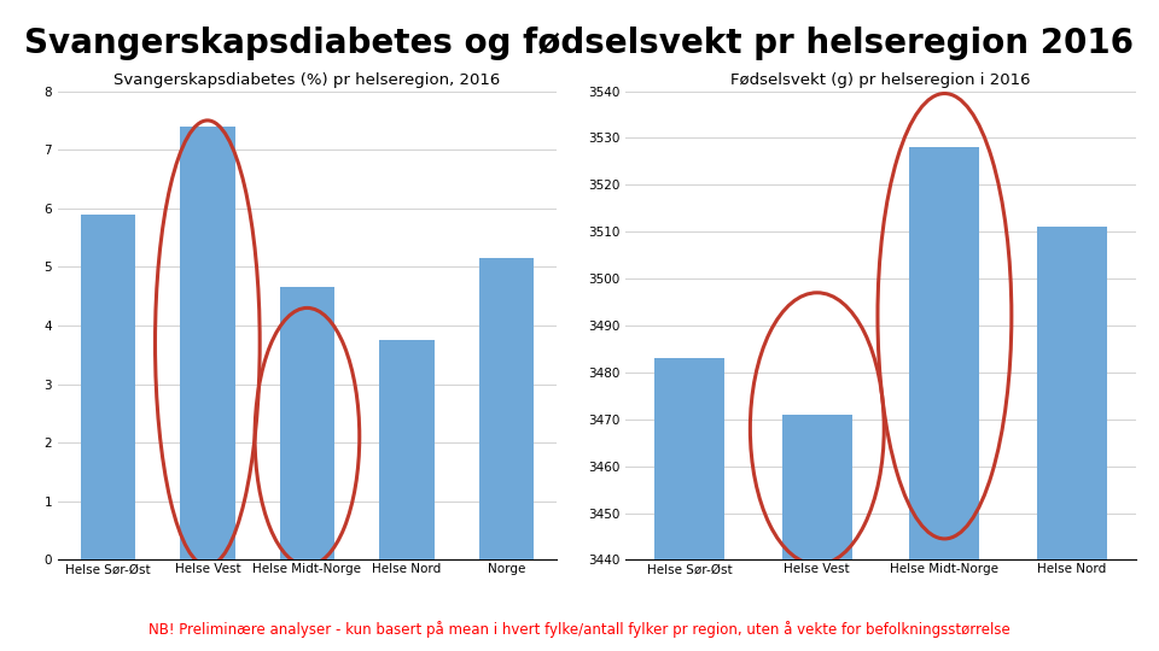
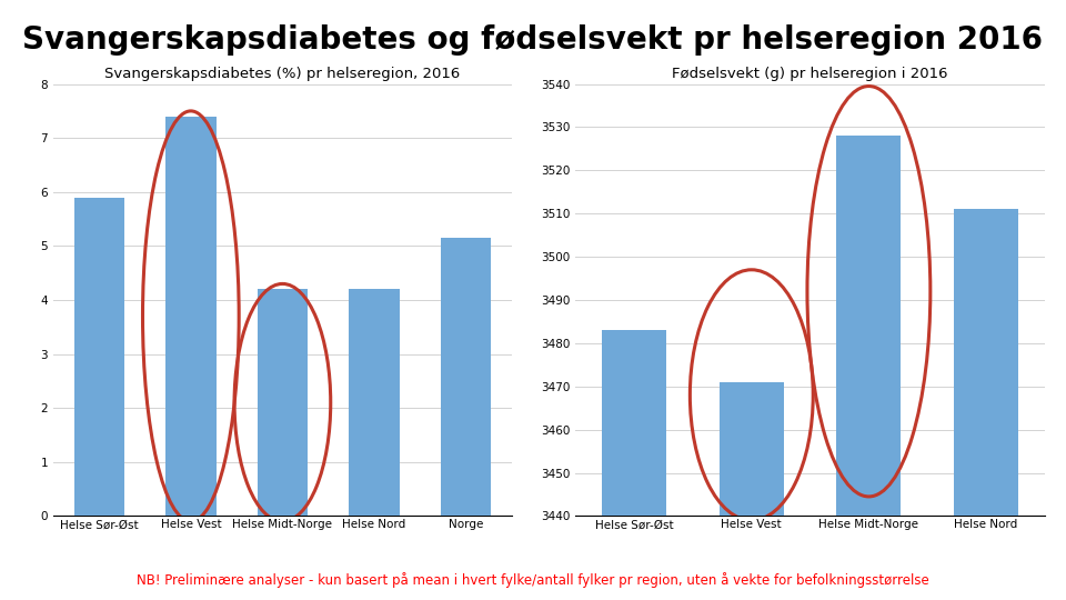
Svangerskapsdiabetes (%) pr helseregion, 2016/Helse Midt-Norge: 4.65 -> 4.20
Svangerskapsdiabetes (%) pr helseregion, 2016/Helse Nord: 3.75 -> 4.20
